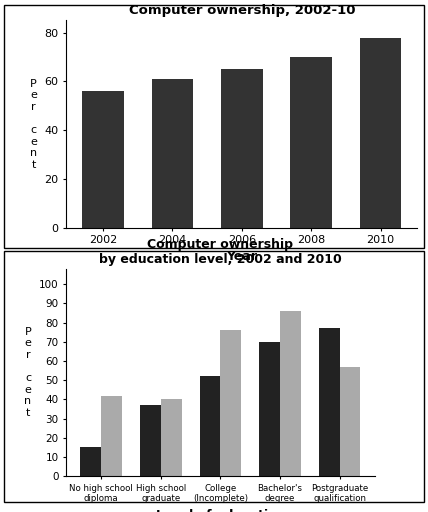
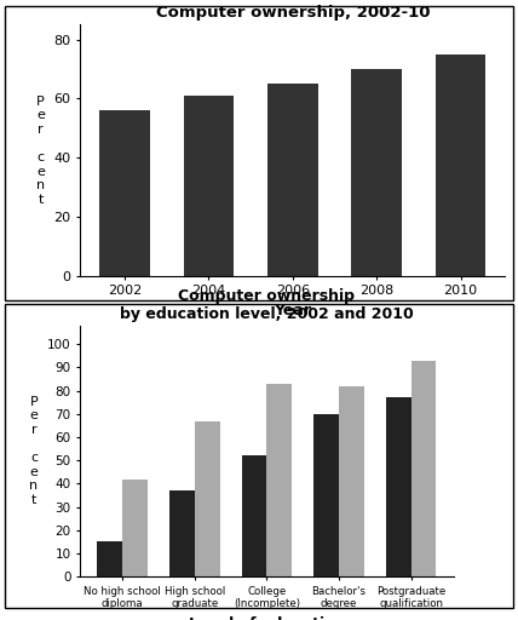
Computer ownership, 2002-10/2010: 78 -> 75
Computer ownership by education level, 2002 and 2010/2010/High school graduate: 40 -> 67
Computer ownership by education level, 2002 and 2010/2010/College (Incomplete): 76 -> 83
Computer ownership by education level, 2002 and 2010/2010/Bachelor's degree: 86 -> 82
Computer ownership by education level, 2002 and 2010/2010/Postgraduate qualification: 57 -> 93
